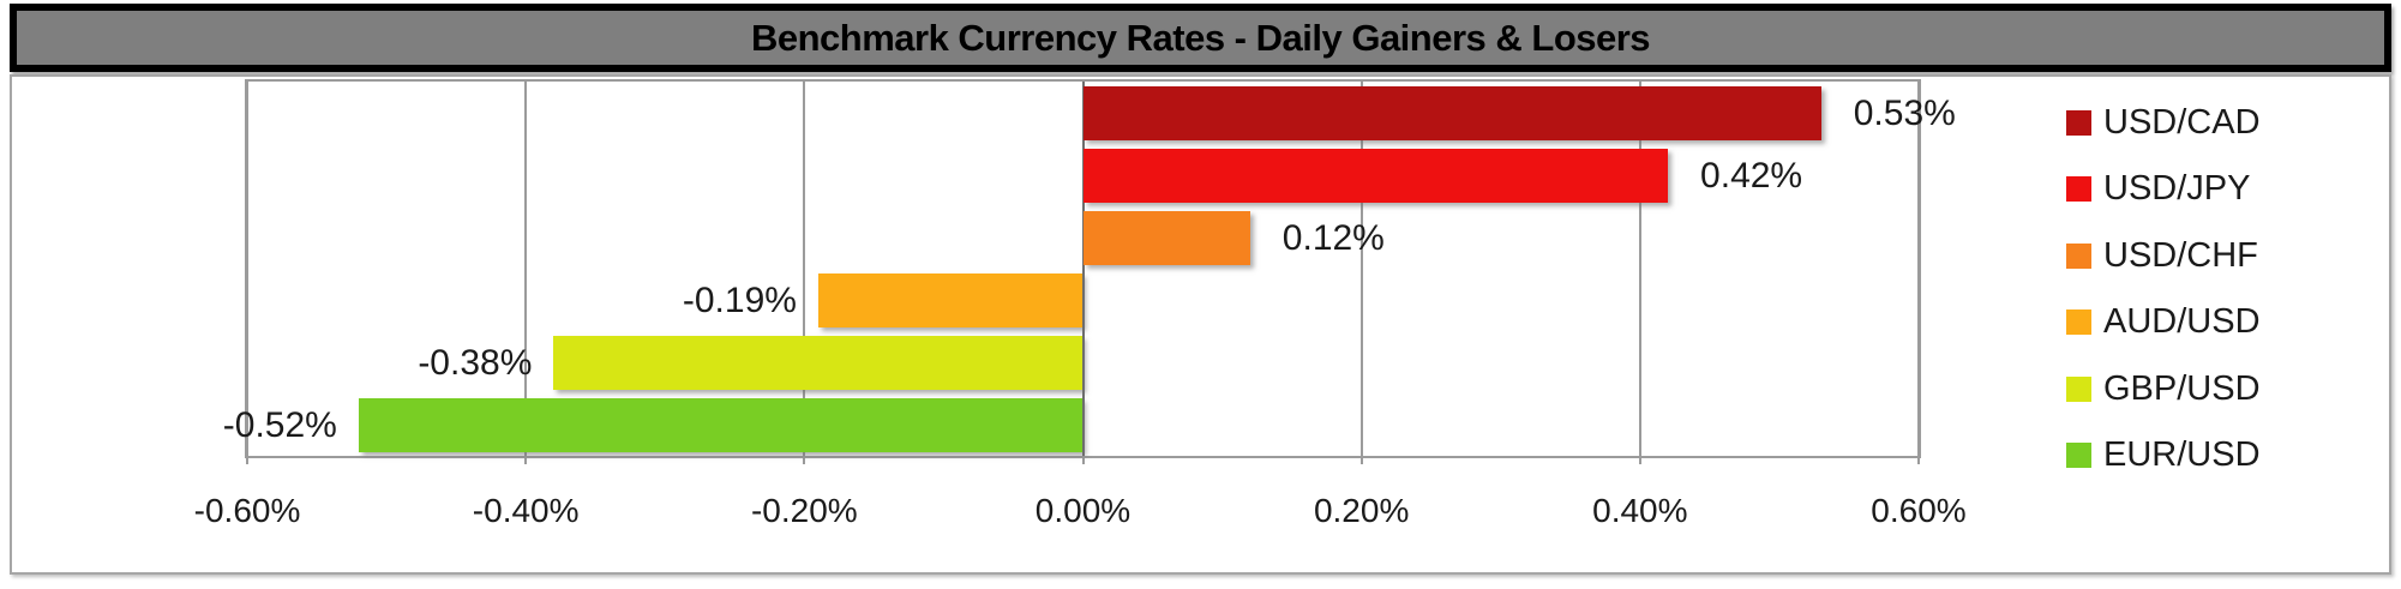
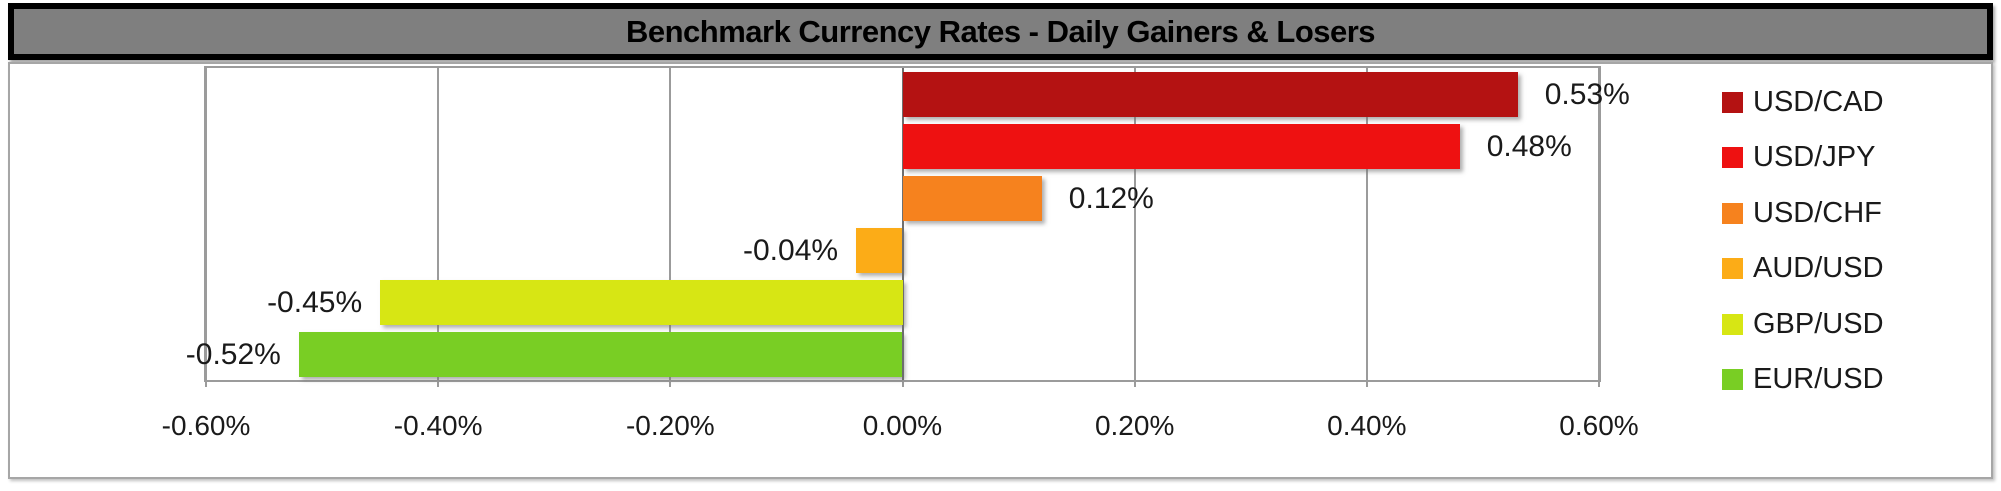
USD/JPY: 0.42% -> 0.48%
AUD/USD: -0.19% -> -0.04%
GBP/USD: -0.38% -> -0.45%
